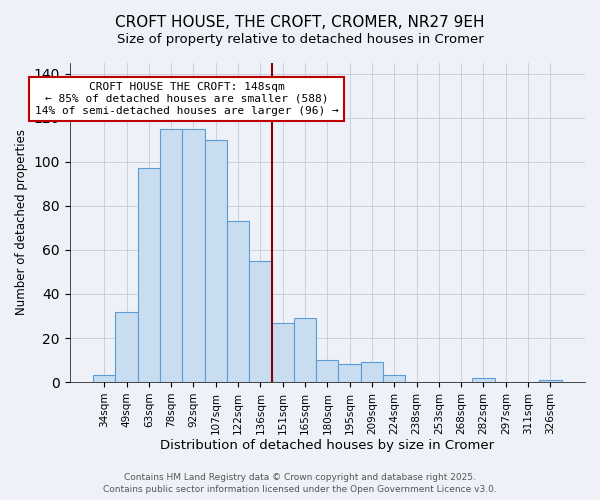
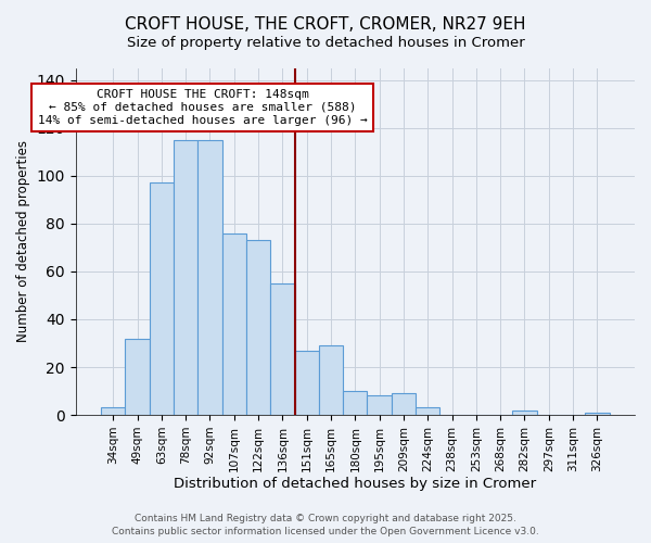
107sqm: 110 -> 76
